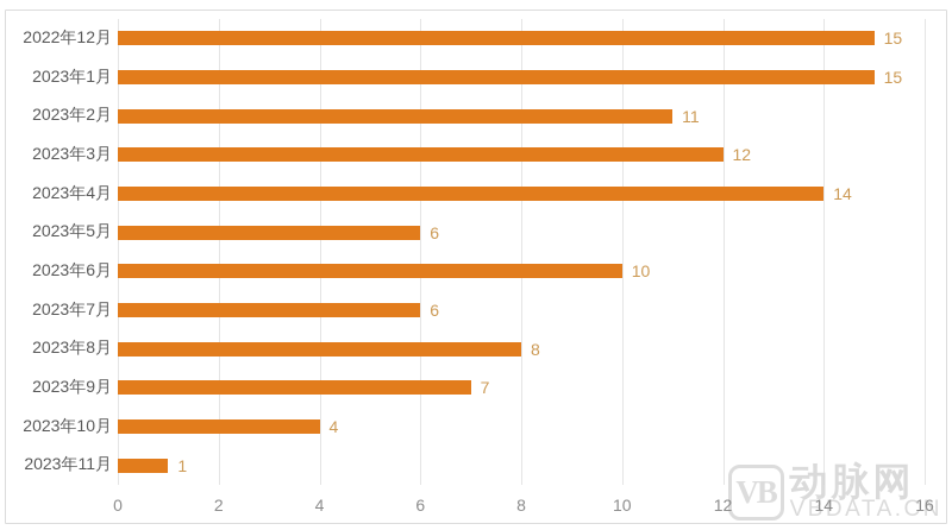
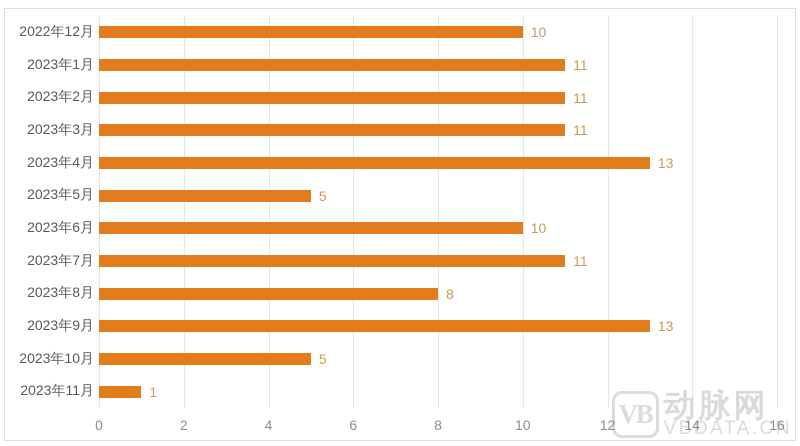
2022年12月: 15 -> 10
2023年1月: 15 -> 11
2023年3月: 12 -> 11
2023年4月: 14 -> 13
2023年5月: 6 -> 5
2023年7月: 6 -> 11
2023年9月: 7 -> 13
2023年10月: 4 -> 5
